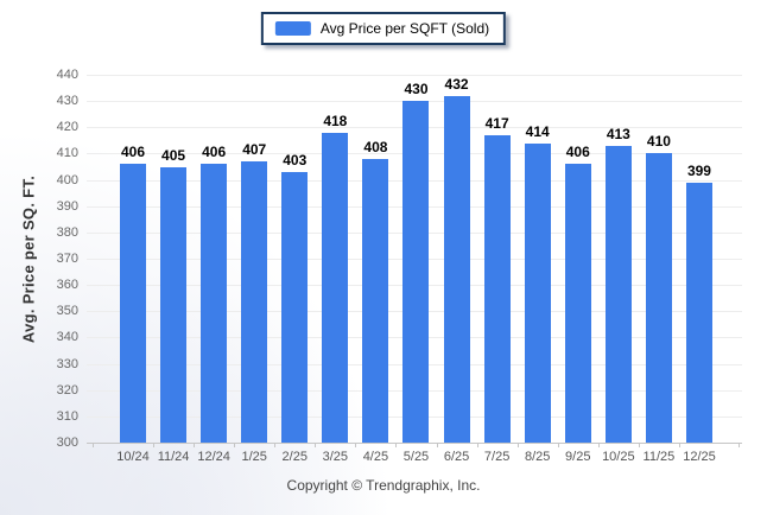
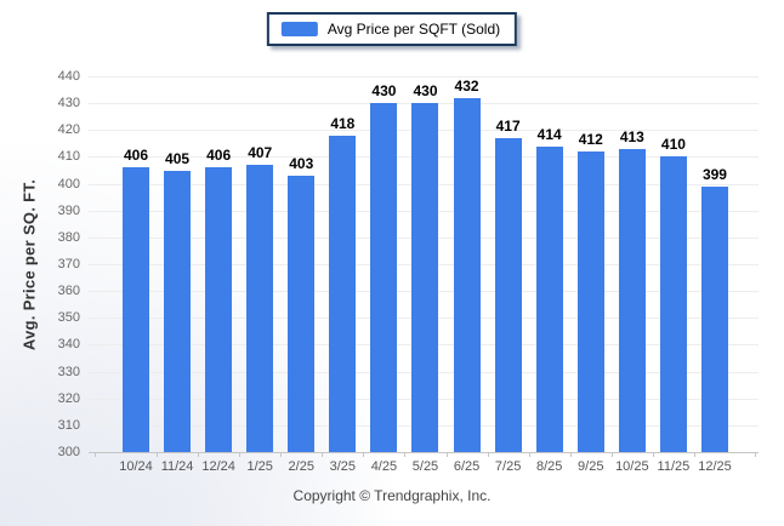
4/25: 408 -> 430
9/25: 406 -> 412
